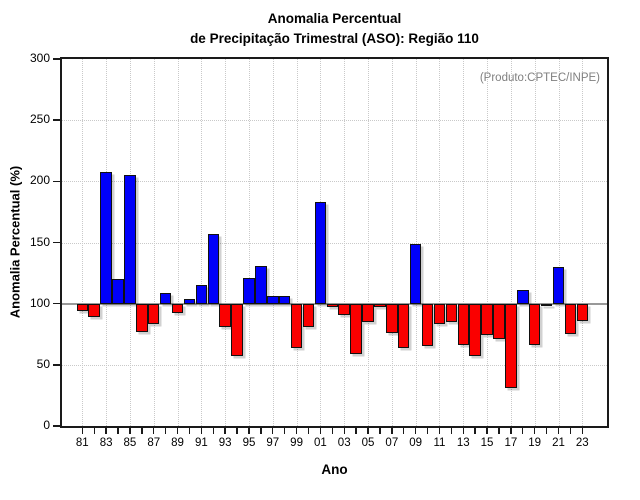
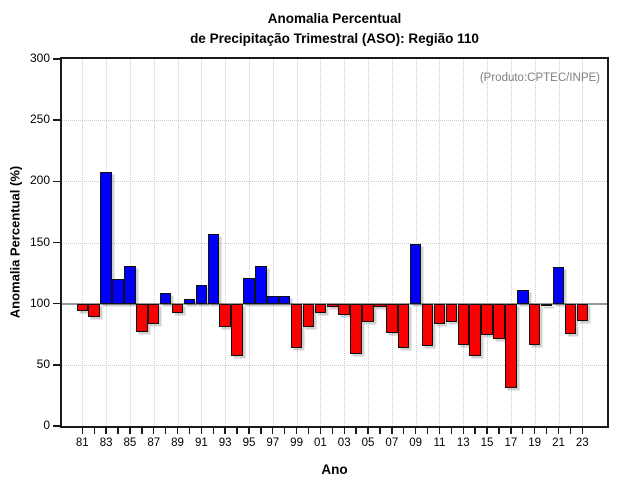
85: 205 -> 131
01: 183 -> 92
